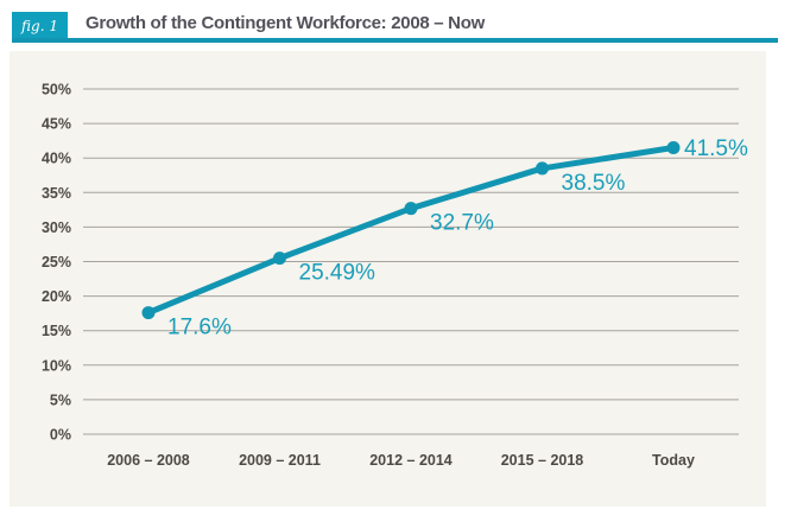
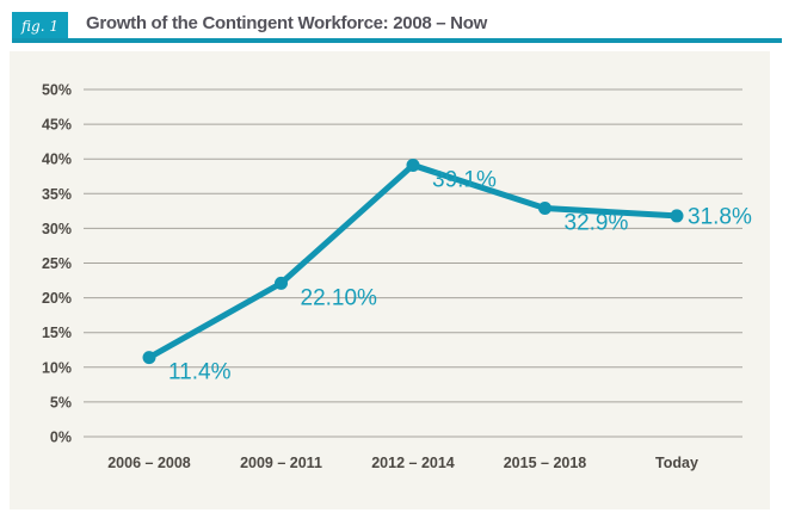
2006 – 2008: 17.6% -> 11.4%
2009 – 2011: 25.49% -> 22.10%
2012 – 2014: 32.7% -> 39.1%
2015 – 2018: 38.5% -> 32.9%
Today: 41.5% -> 31.8%
